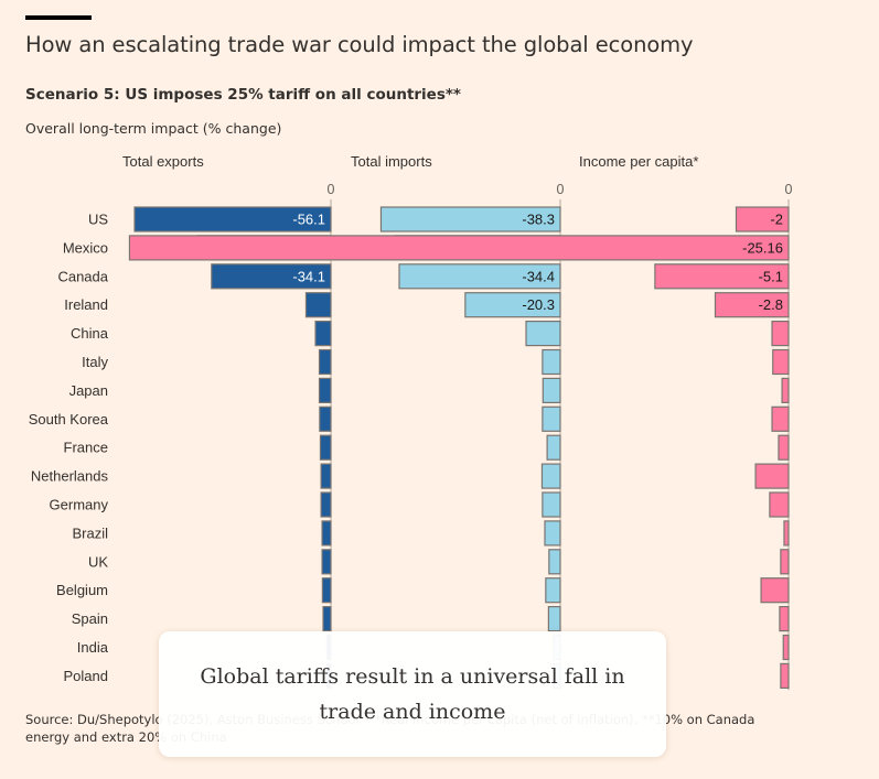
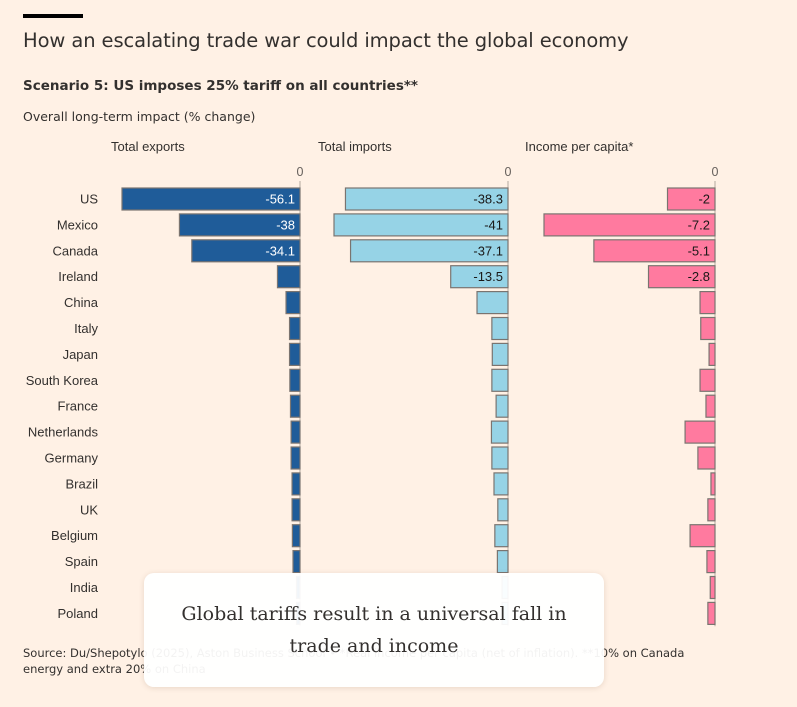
Total imports/Mexico: -35.3 -> -41
Income per capita*/Mexico: -25.16 -> -7.2
Total imports/Canada: -34.4 -> -37.1
Total imports/Ireland: -20.3 -> -13.5
